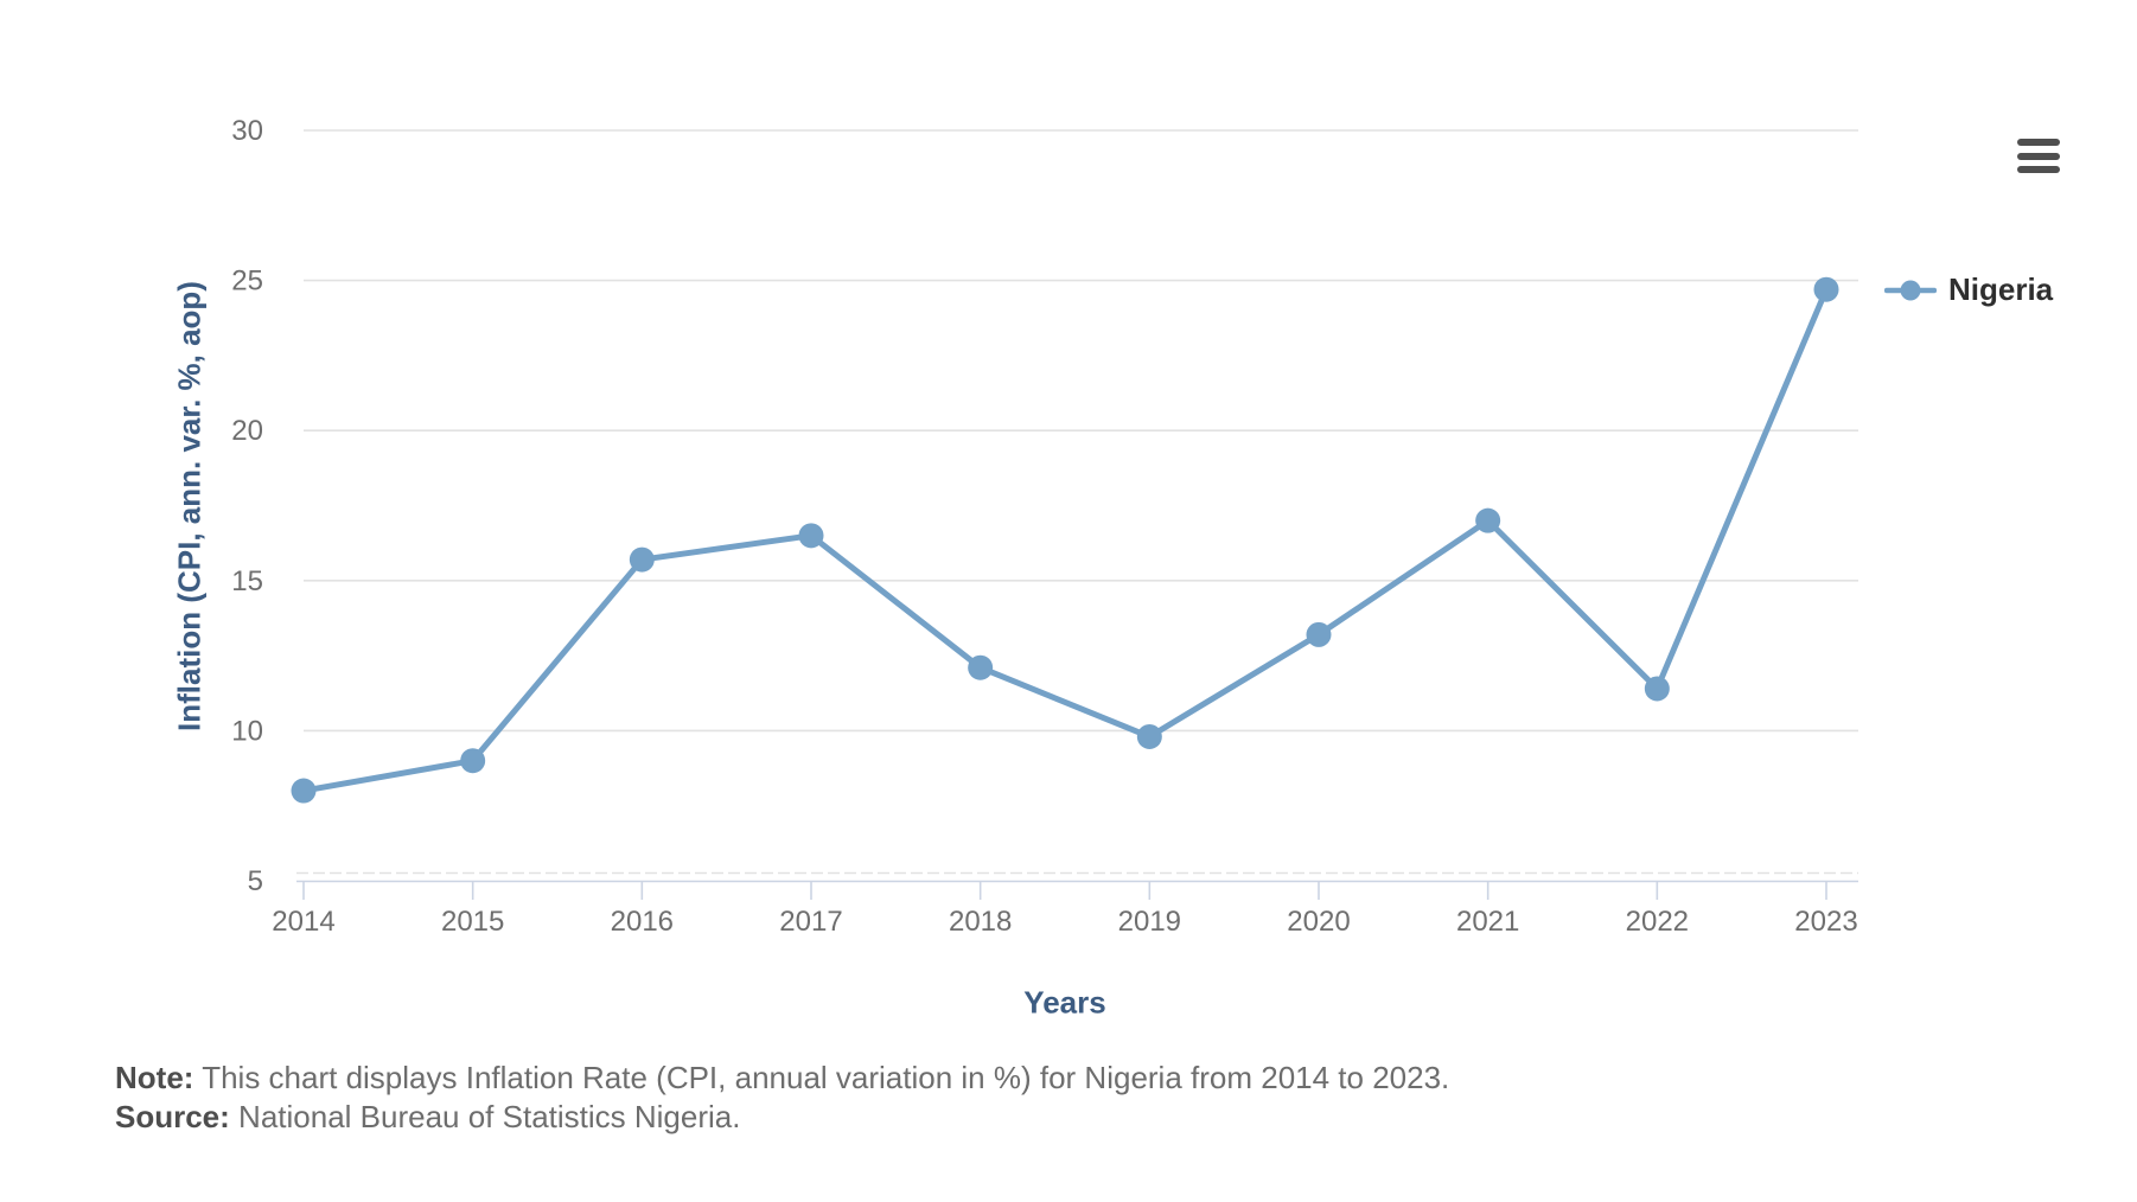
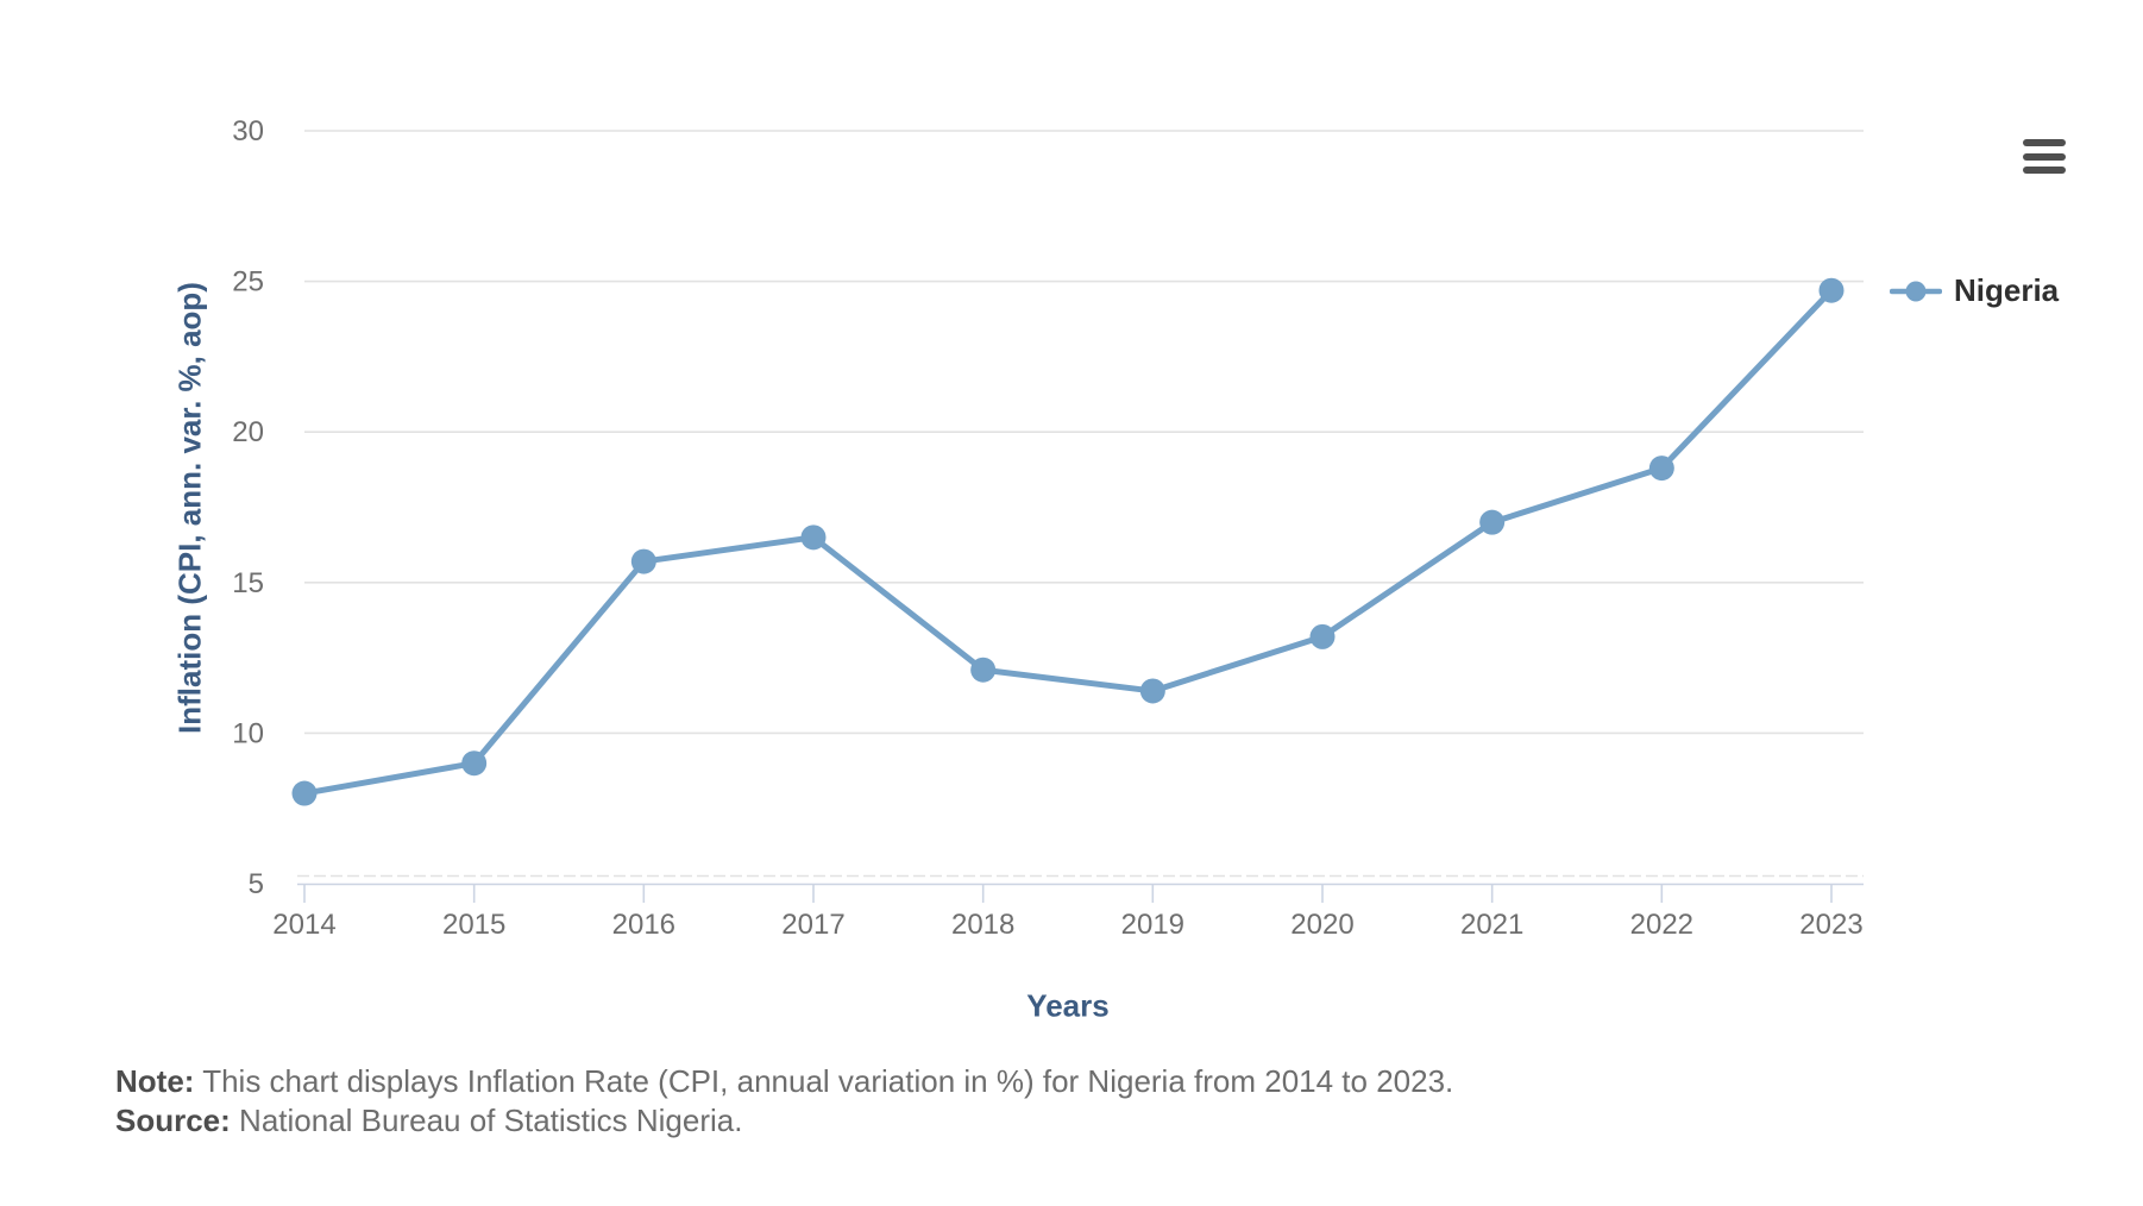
2019: 9.8 -> 11.4
2022: 11.4 -> 18.8
